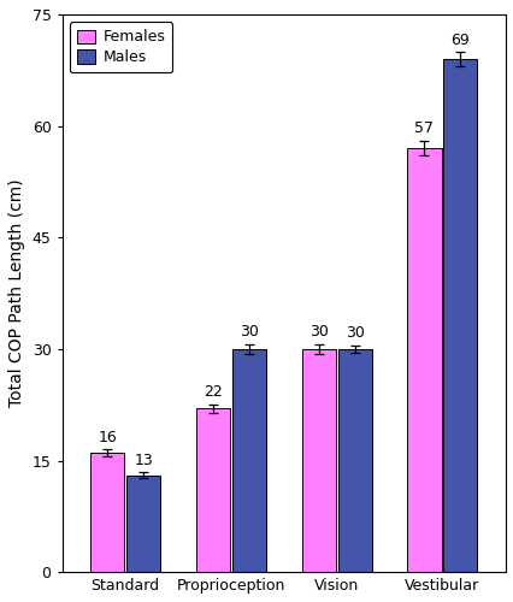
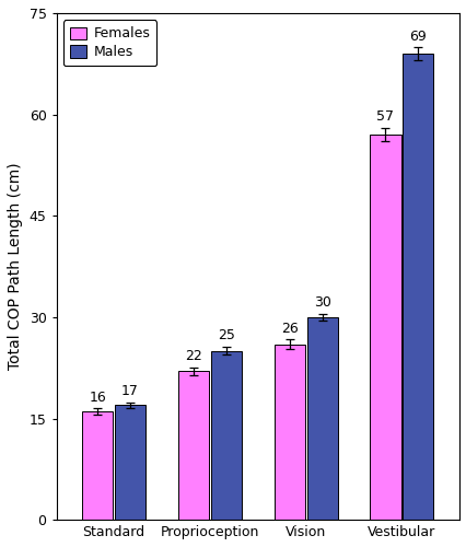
Males/Standard: 13 -> 17
Males/Proprioception: 30 -> 25
Females/Vision: 30 -> 26
